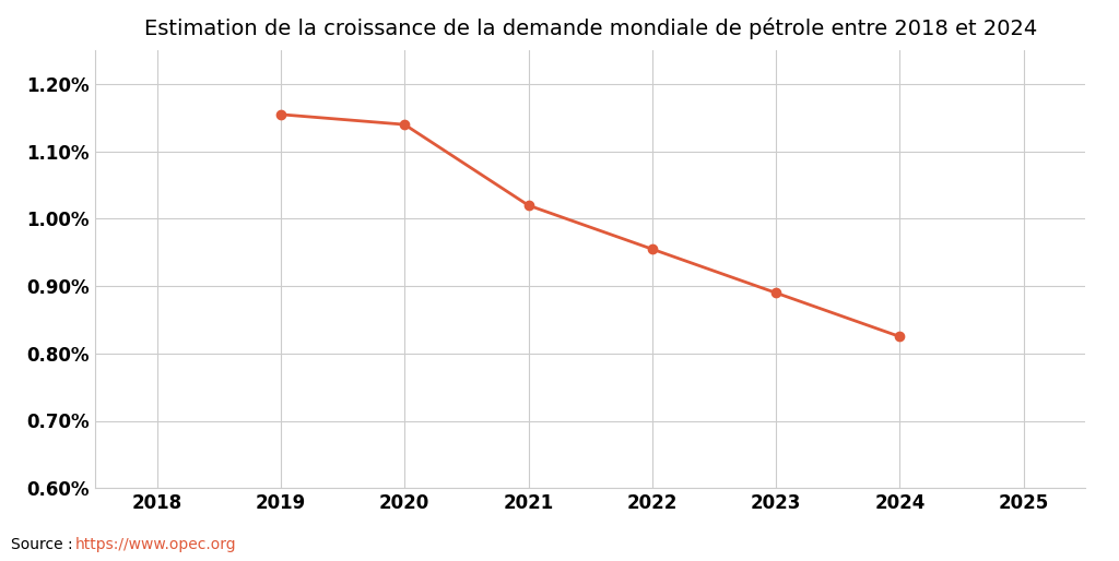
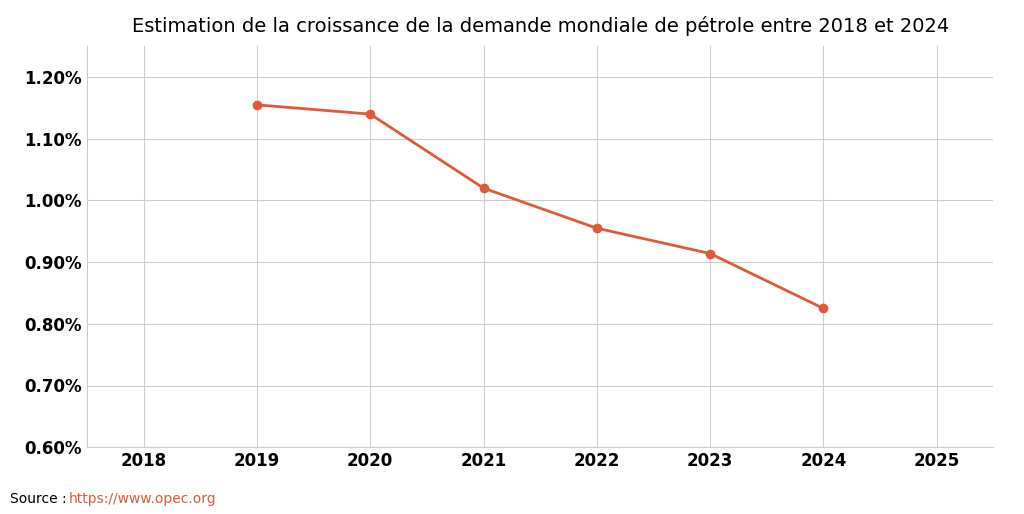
2023: 0.890% -> 0.914%
